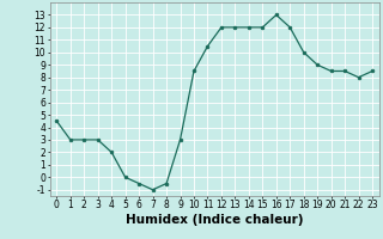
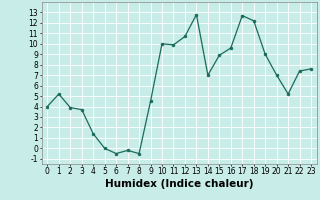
0: 4.5 -> 4.0
1: 3.0 -> 5.2
2: 3.0 -> 3.9
3: 3.0 -> 3.7
4: 2.0 -> 1.4
7: -1.0 -> -0.2
9: 3.0 -> 4.5
10: 8.5 -> 10.0
11: 10.5 -> 9.9
12: 12.0 -> 10.7
13: 12.0 -> 12.8
14: 12.0 -> 7.0
15: 12.0 -> 8.9
16: 13.0 -> 9.6
17: 12.0 -> 12.7
18: 10.0 -> 12.2
20: 8.5 -> 7.0
21: 8.5 -> 5.2
22: 8.0 -> 7.4
23: 8.5 -> 7.6
